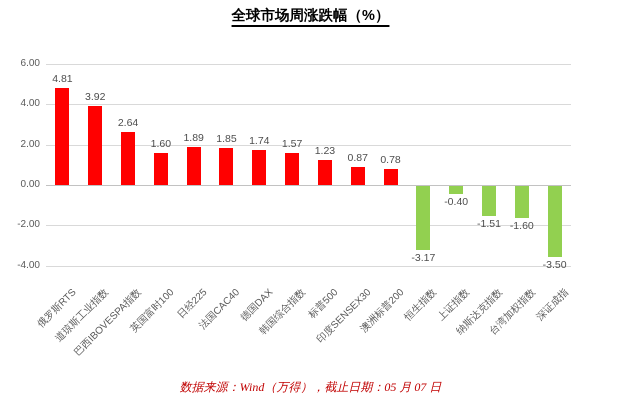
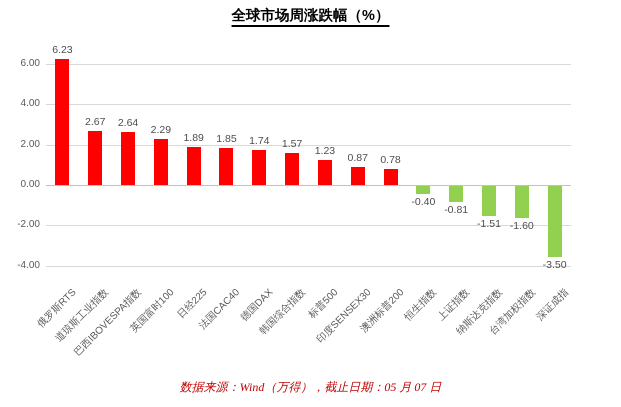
俄罗斯RTS: 4.81 -> 6.23
道琼斯工业指数: 3.92 -> 2.67
英国富时100: 1.60 -> 2.29
恒生指数: -3.17 -> -0.40
上证指数: -0.40 -> -0.81
